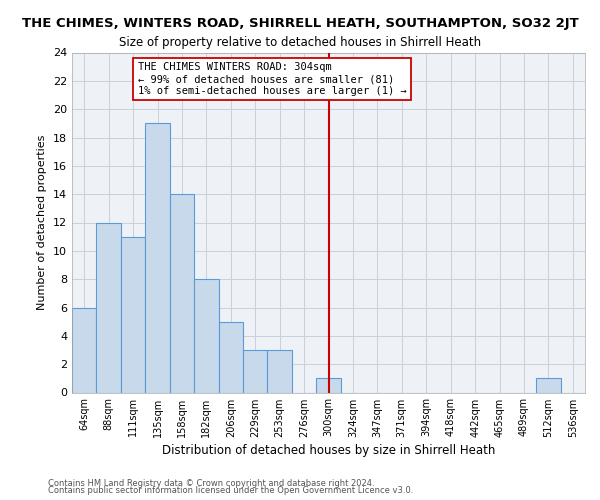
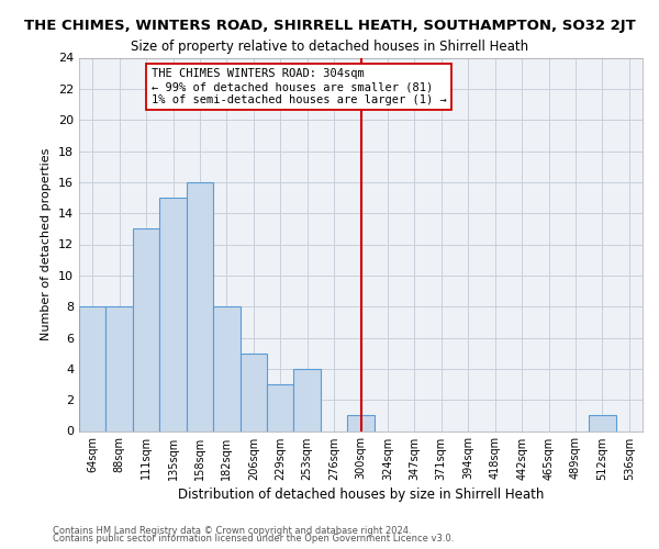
64sqm: 6 -> 8
88sqm: 12 -> 8
111sqm: 11 -> 13
135sqm: 19 -> 15
158sqm: 14 -> 16
253sqm: 3 -> 4
